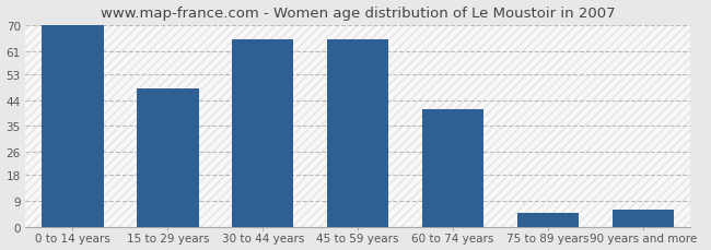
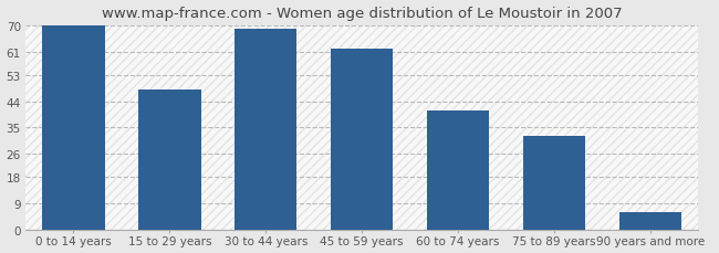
30 to 44 years: 65 -> 69
45 to 59 years: 65 -> 62
75 to 89 years: 5 -> 32
